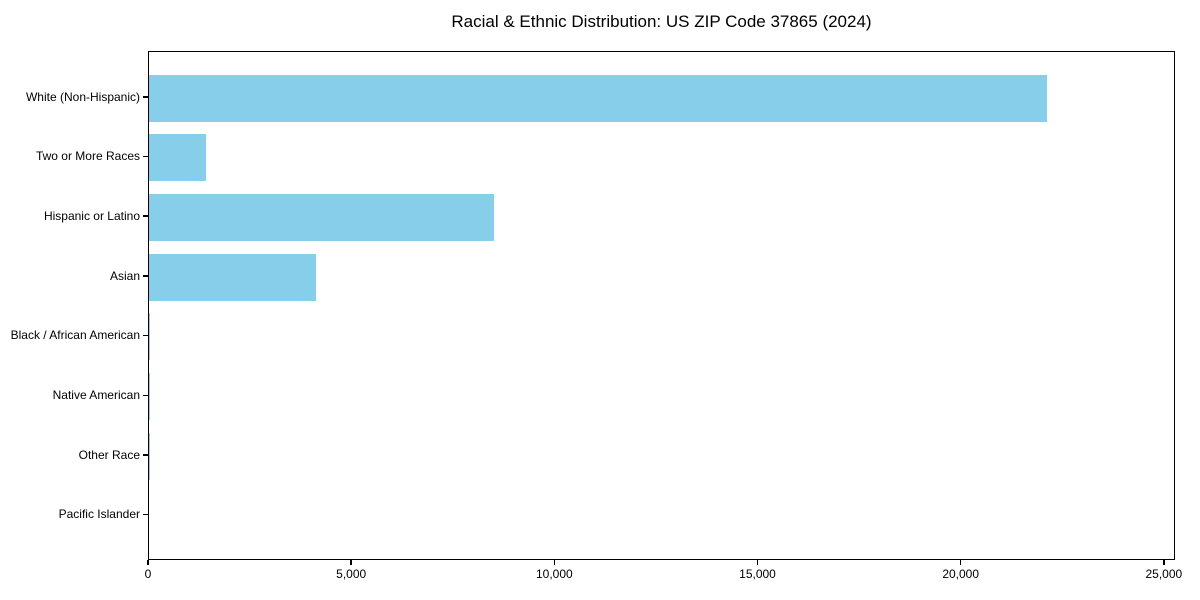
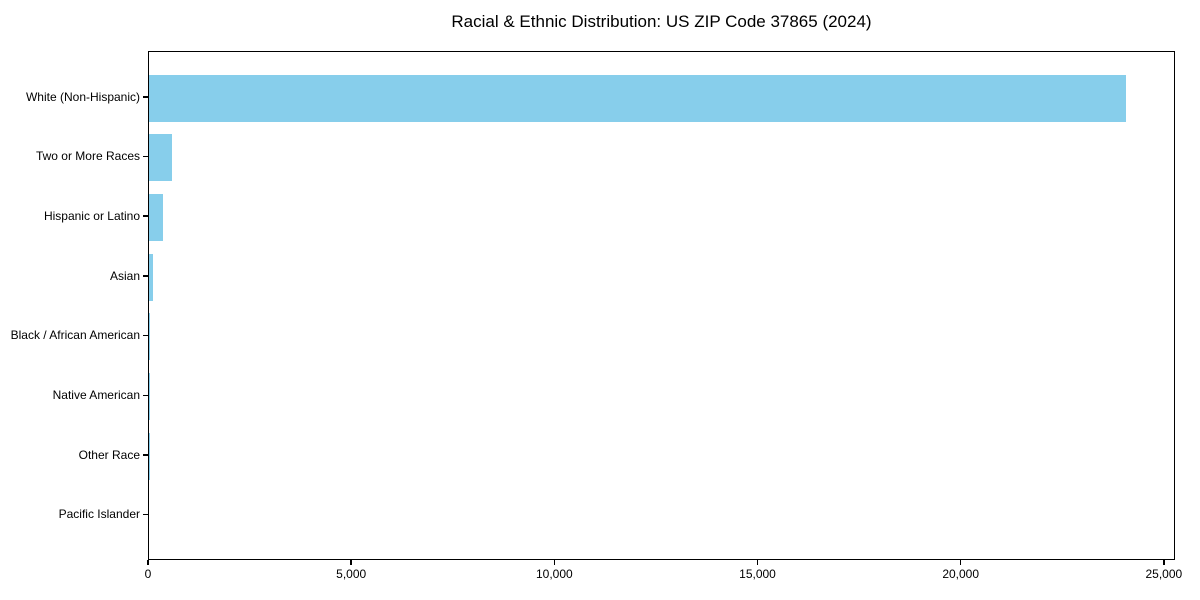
White (Non-Hispanic): 22100 -> 24000
Two or More Races: 1400 -> 600
Hispanic or Latino: 8500 -> 300
Asian: 4100 -> 100
